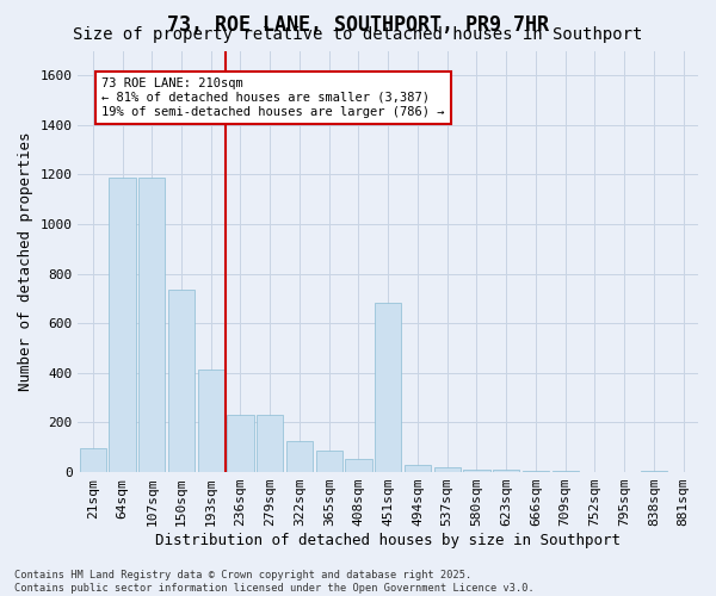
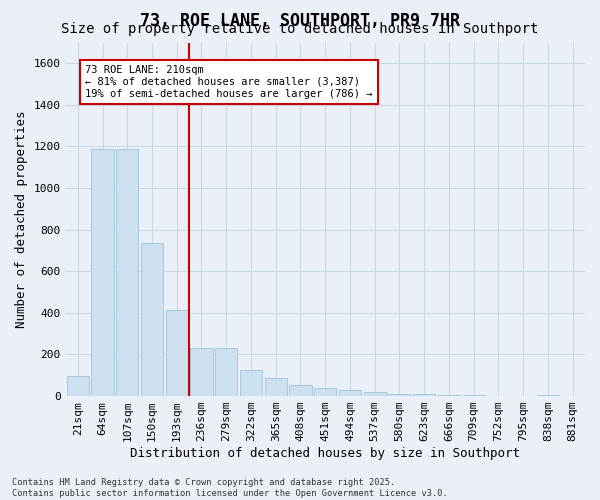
451sqm: 685 -> 40
